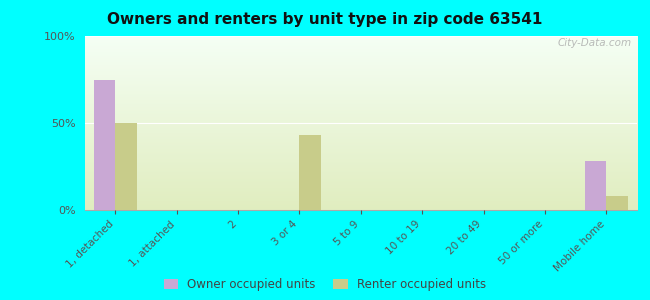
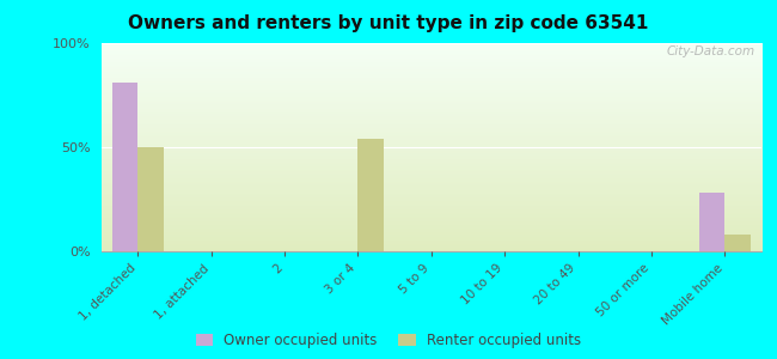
Owner occupied units/1, detached: 75% -> 81%
Renter occupied units/3 or 4: 43% -> 54%
